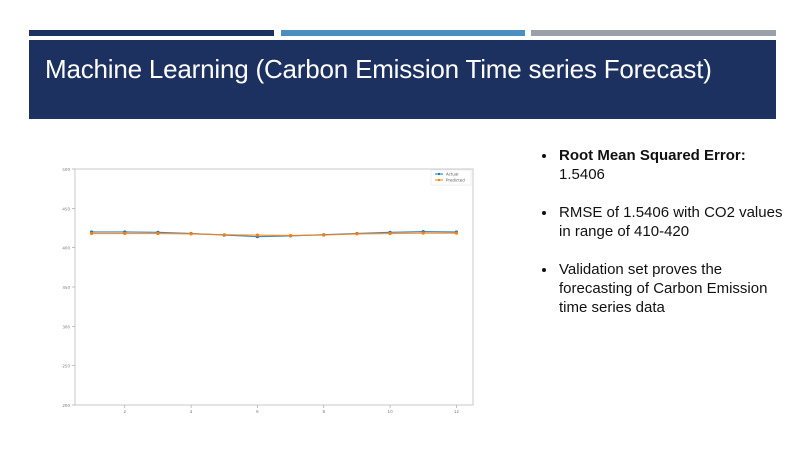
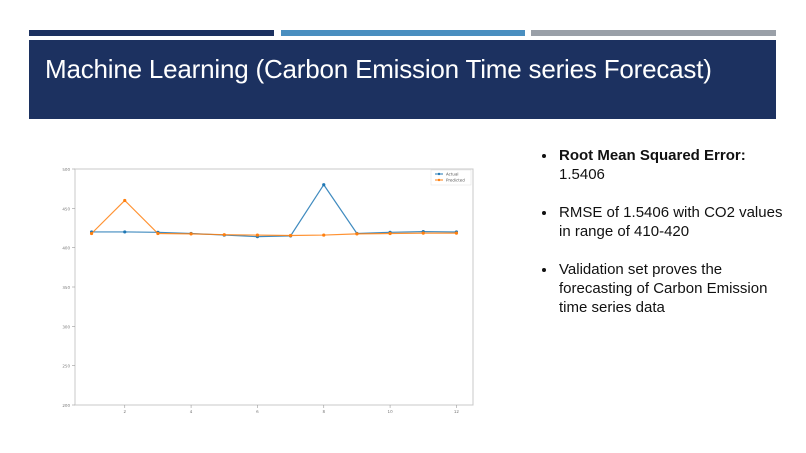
Predicted/2: 420 -> 460
Actual/8: 420 -> 480
